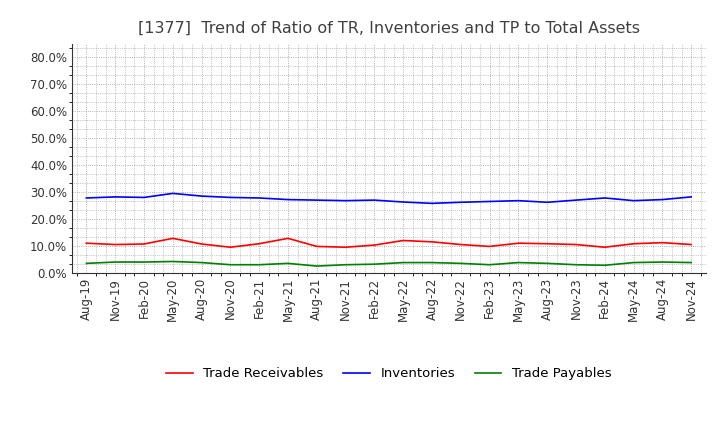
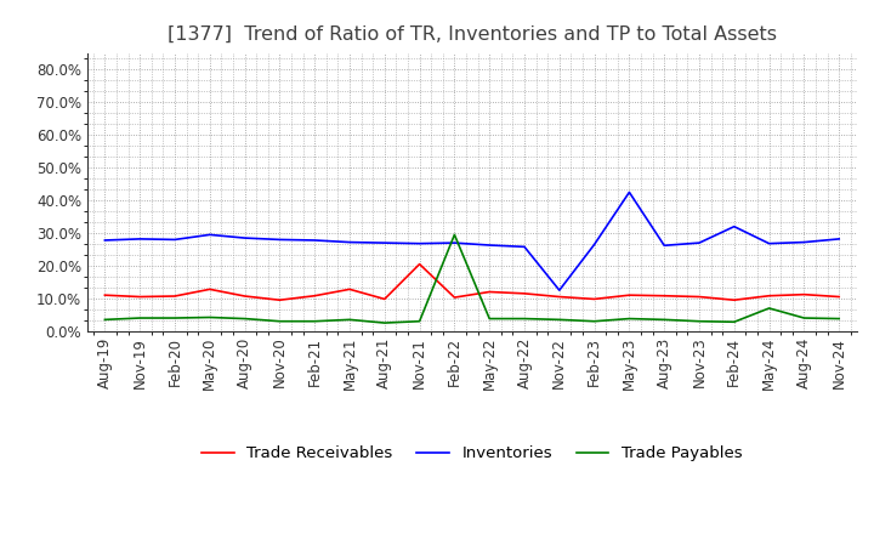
Trade Receivables/Nov-21: 9.5% -> 20.5%
Trade Payables/Feb-22: 3.2% -> 29.5%
Inventories/Nov-22: 26.2% -> 12.5%
Inventories/May-23: 26.8% -> 42.5%
Inventories/Feb-24: 27.8% -> 32.0%
Trade Payables/May-24: 3.8% -> 7.0%
